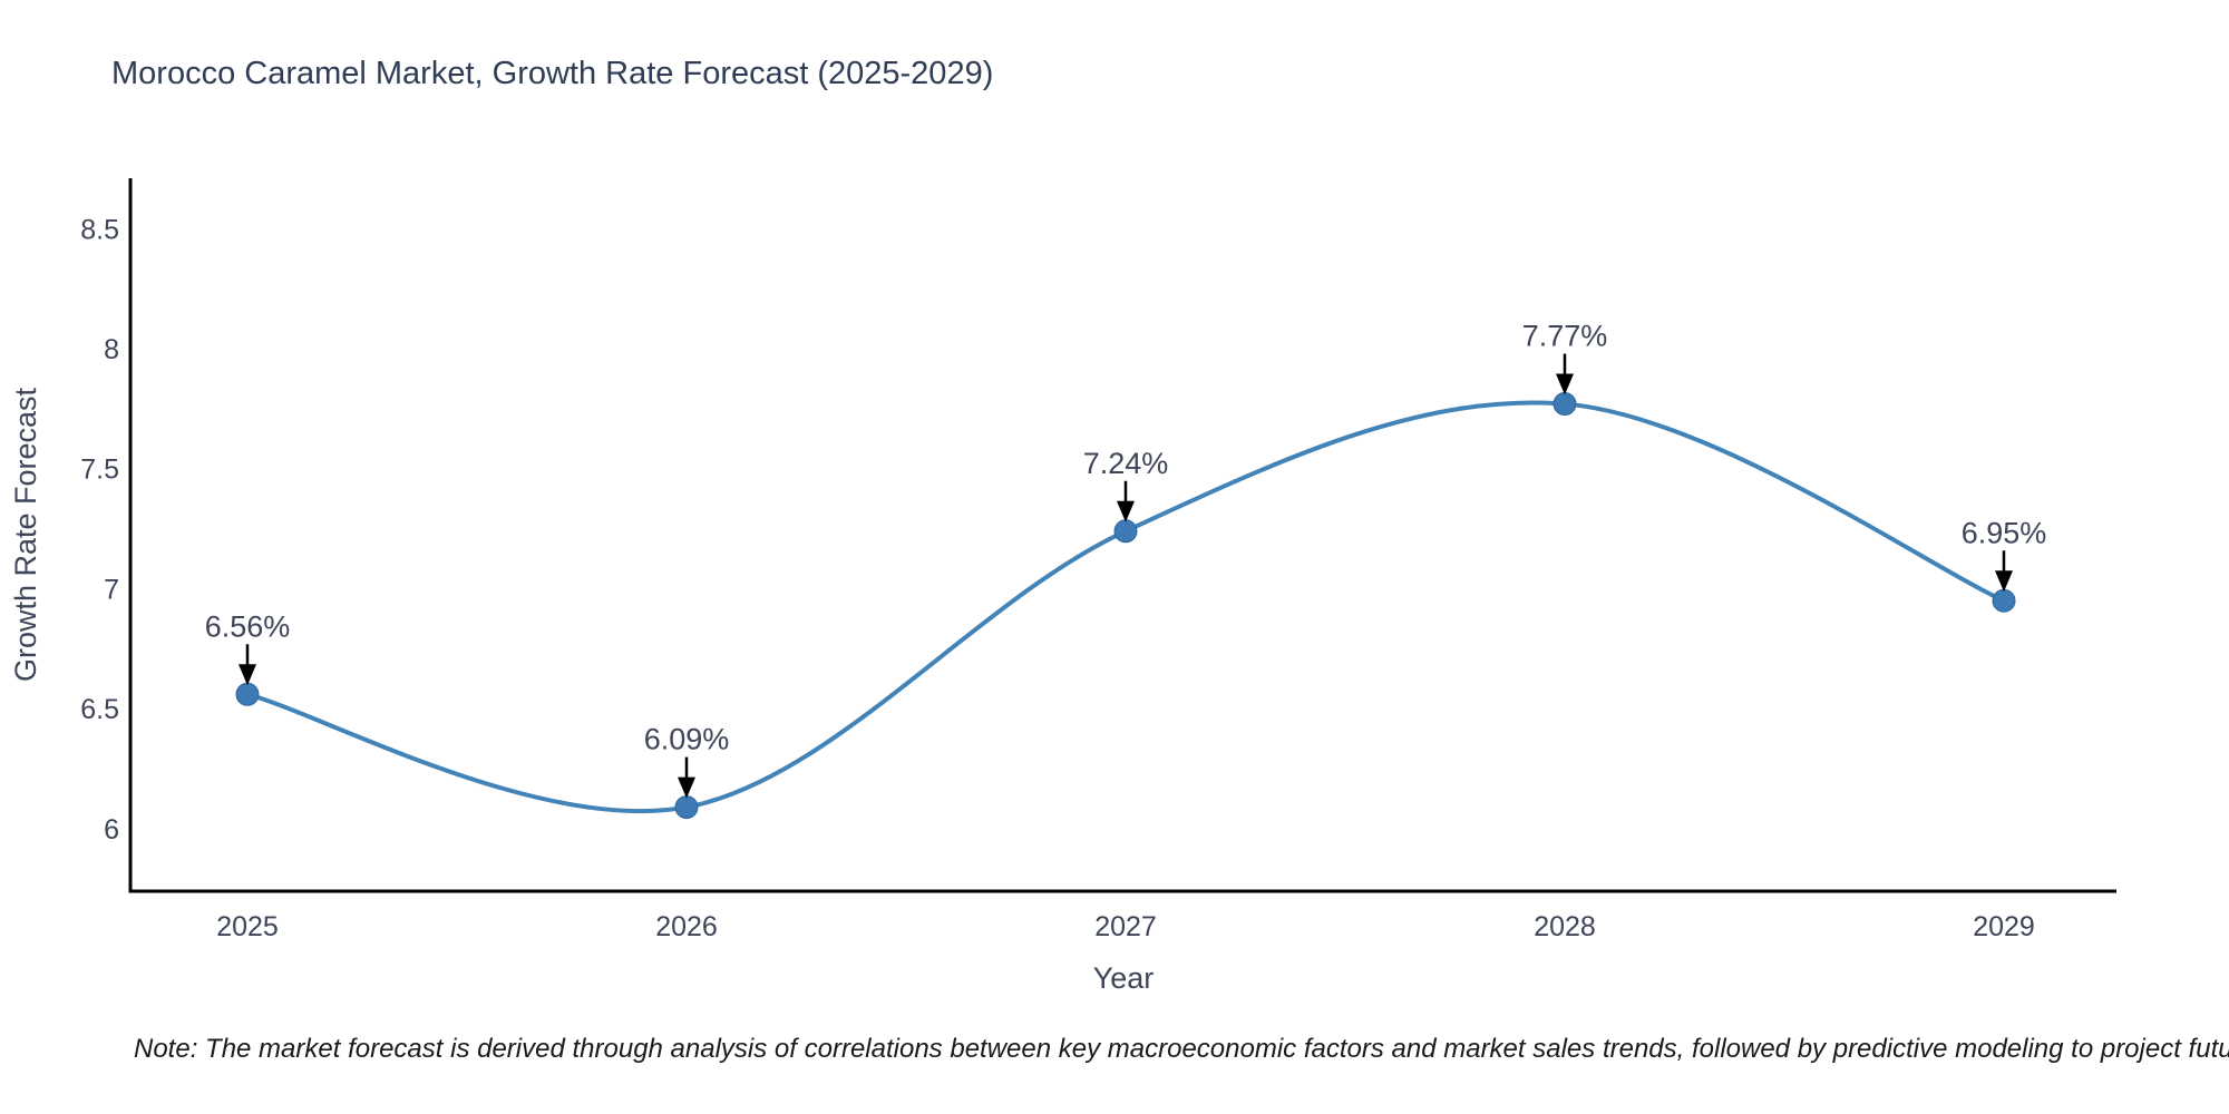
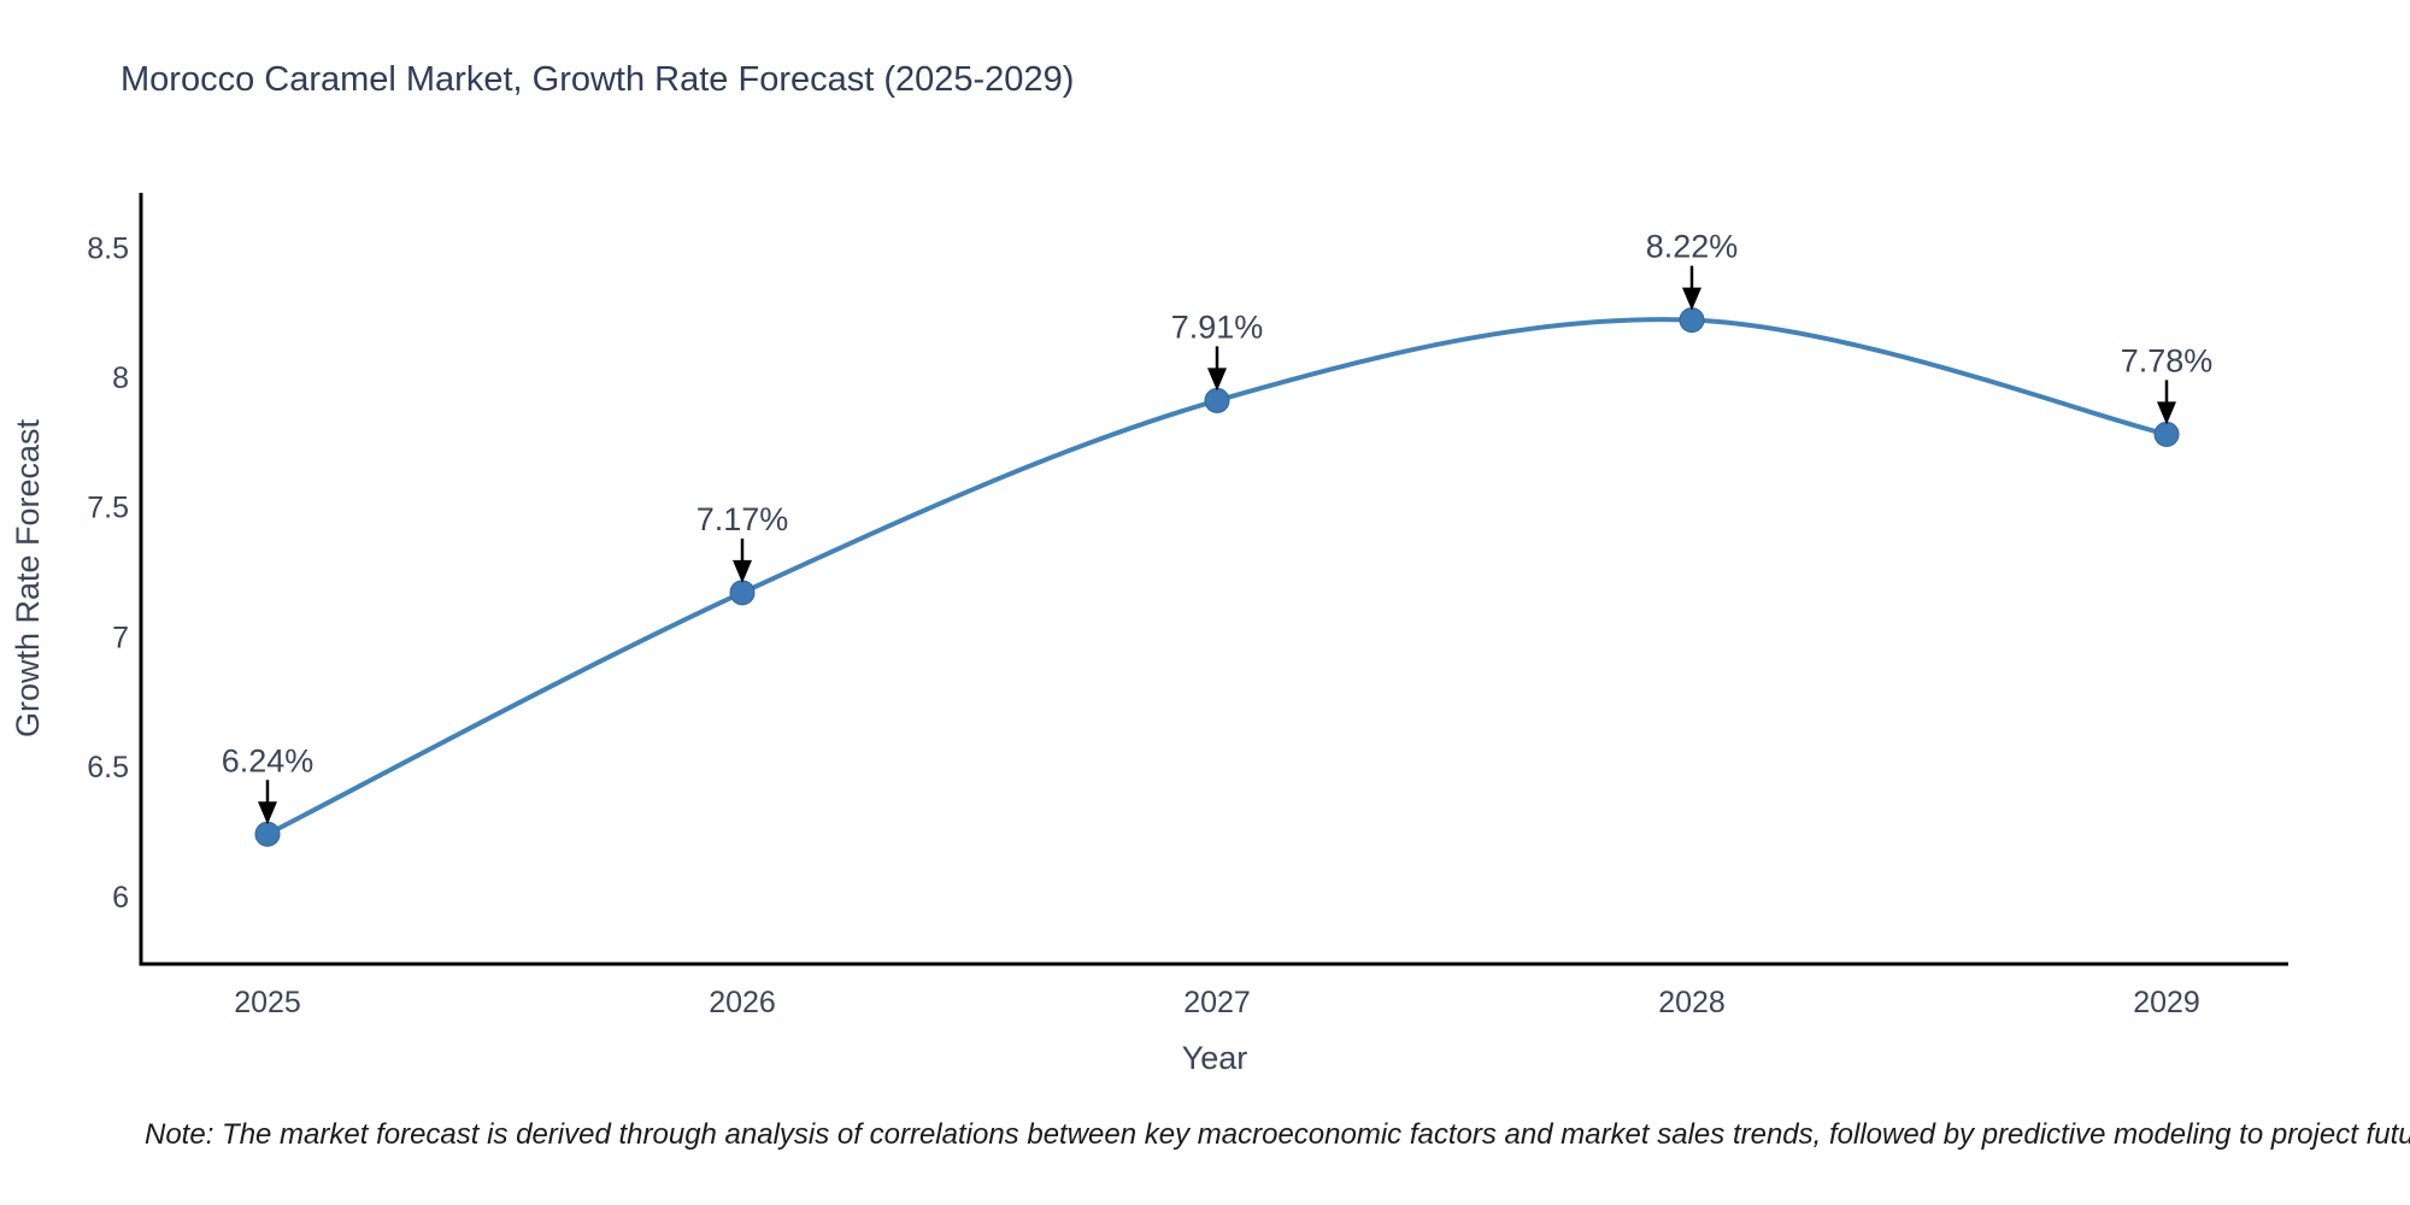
2025: 6.56% -> 6.24%
2026: 6.09% -> 7.17%
2027: 7.24% -> 7.91%
2028: 7.77% -> 8.22%
2029: 6.95% -> 7.78%
